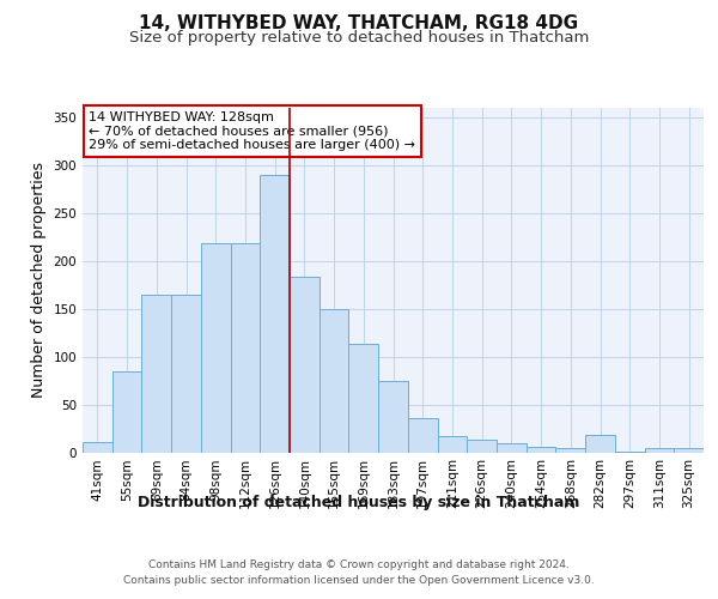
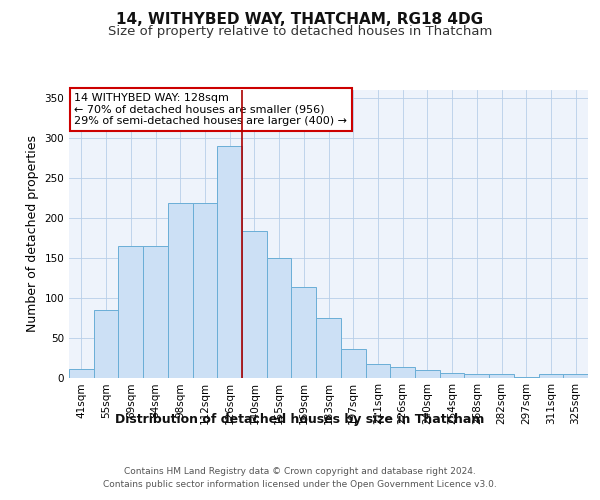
282sqm: 18 -> 4
